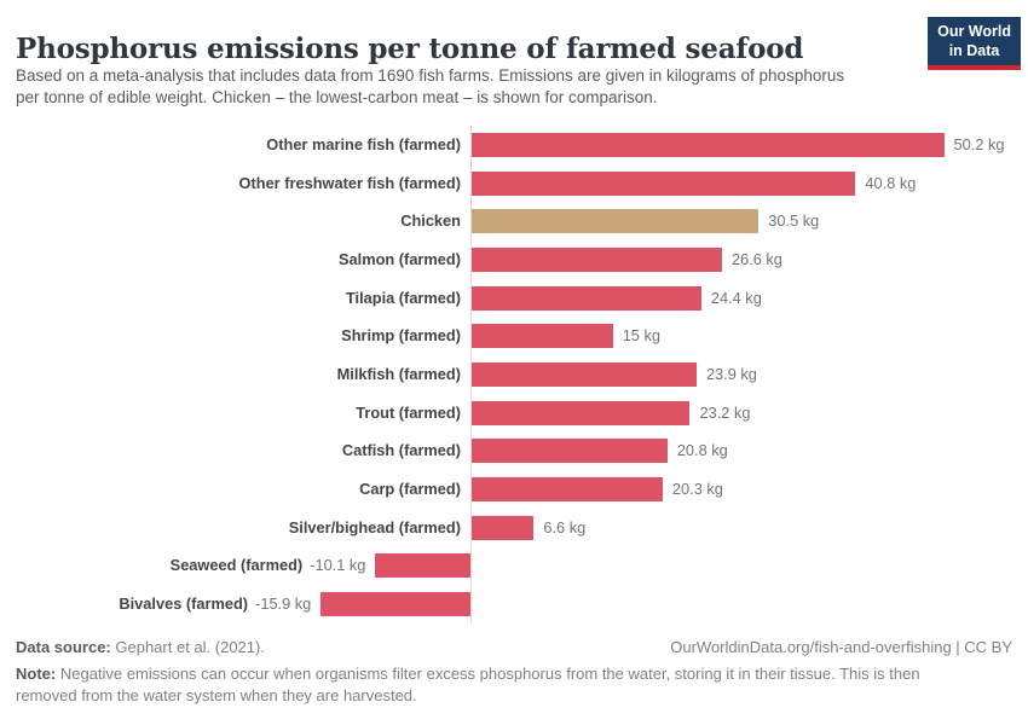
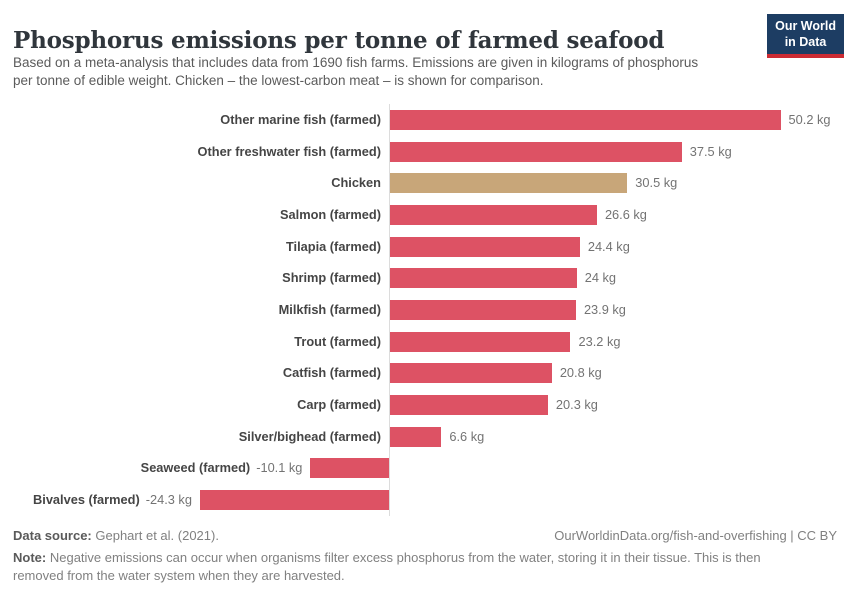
Other freshwater fish (farmed): 40.8 -> 37.5
Shrimp (farmed): 15 -> 24
Bivalves (farmed): -15.9 -> -24.3
